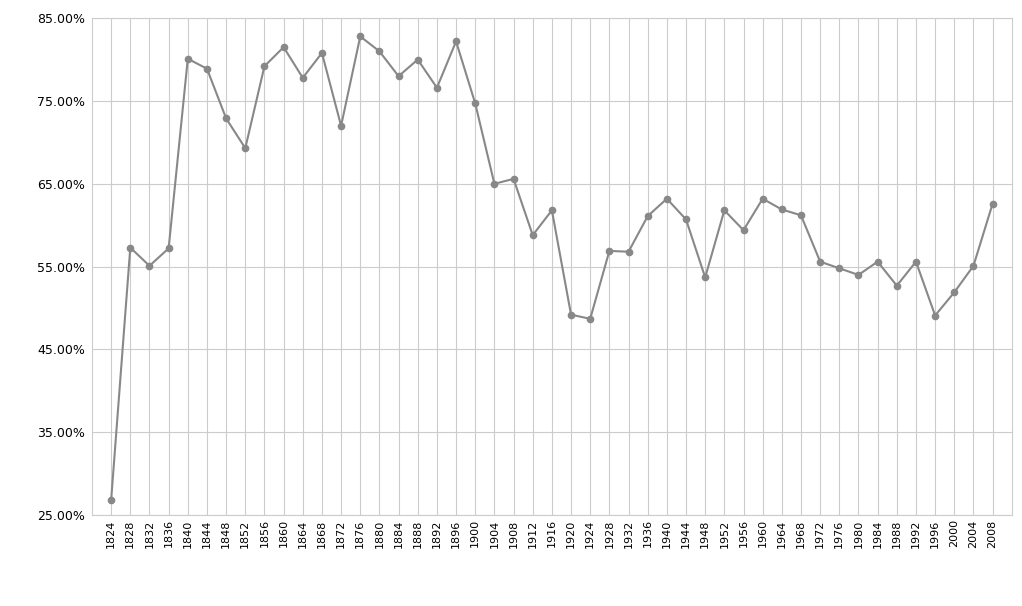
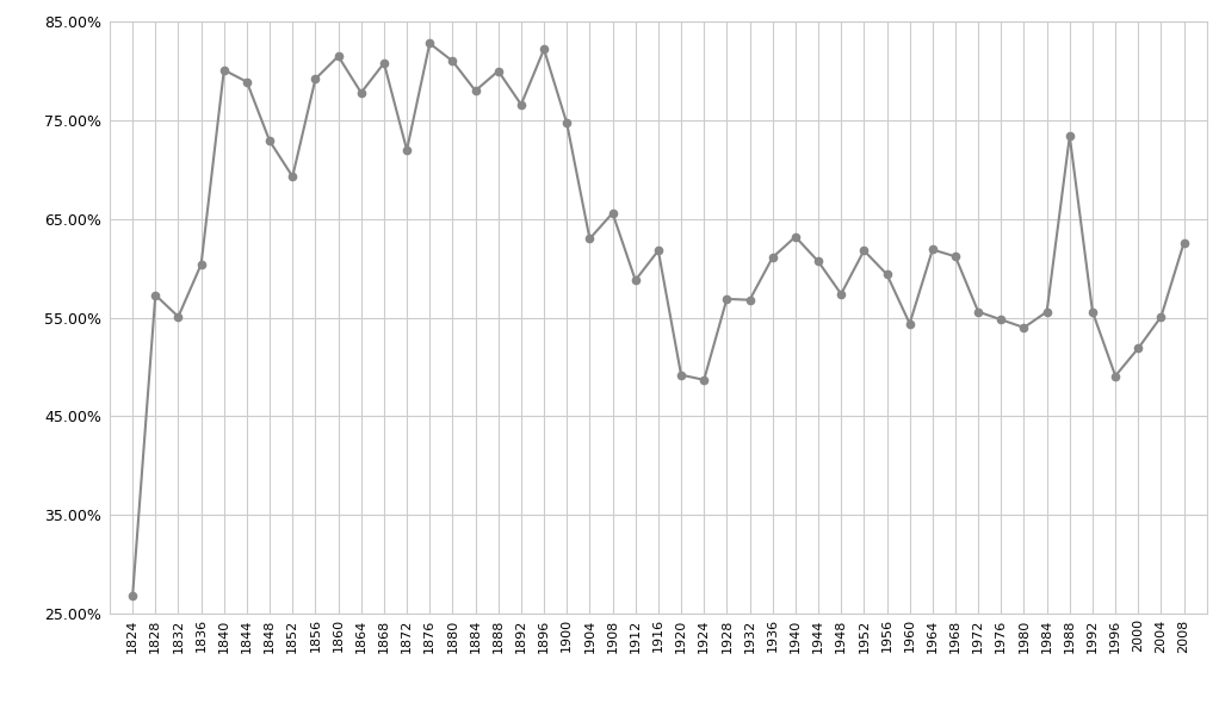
1836: 57.2% -> 60.4%
1904: 65.0% -> 63.0%
1948: 53.7% -> 57.4%
1960: 63.2% -> 54.4%
1988: 52.7% -> 73.4%
